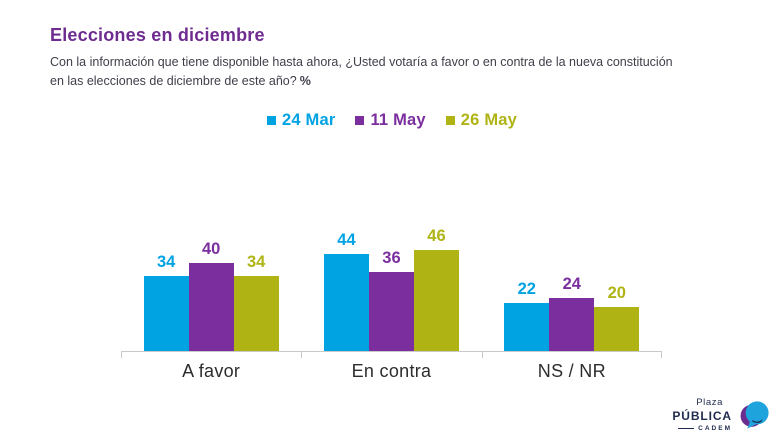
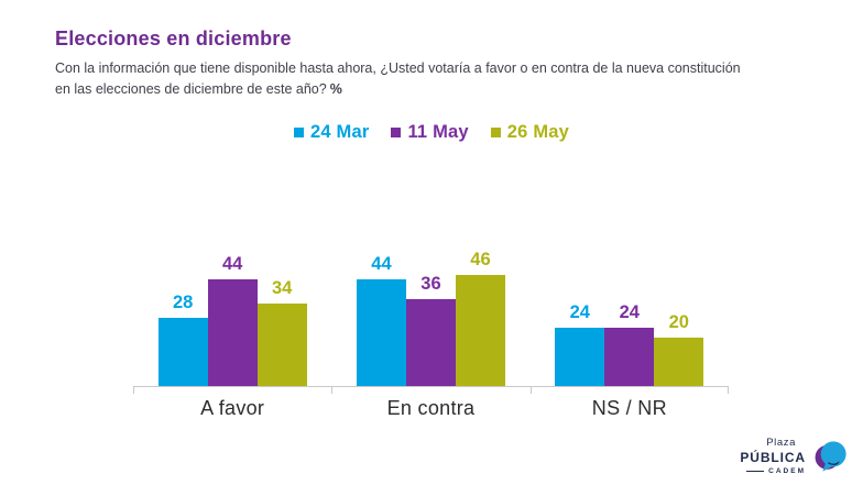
24 Mar/A favor: 34 -> 28
11 May/A favor: 40 -> 44
24 Mar/NS / NR: 22 -> 24
